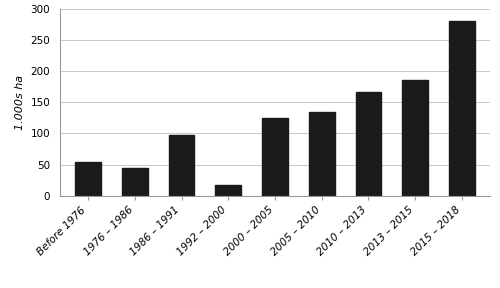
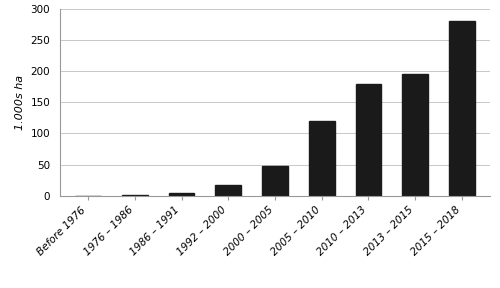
Before 1976: 54 -> 0
1976 – 1986: 44 -> 2
1986 – 1991: 98 -> 4
2000 – 2005: 124 -> 48
2005 – 2010: 134 -> 120
2010 – 2013: 166 -> 180
2013 – 2015: 186 -> 196
